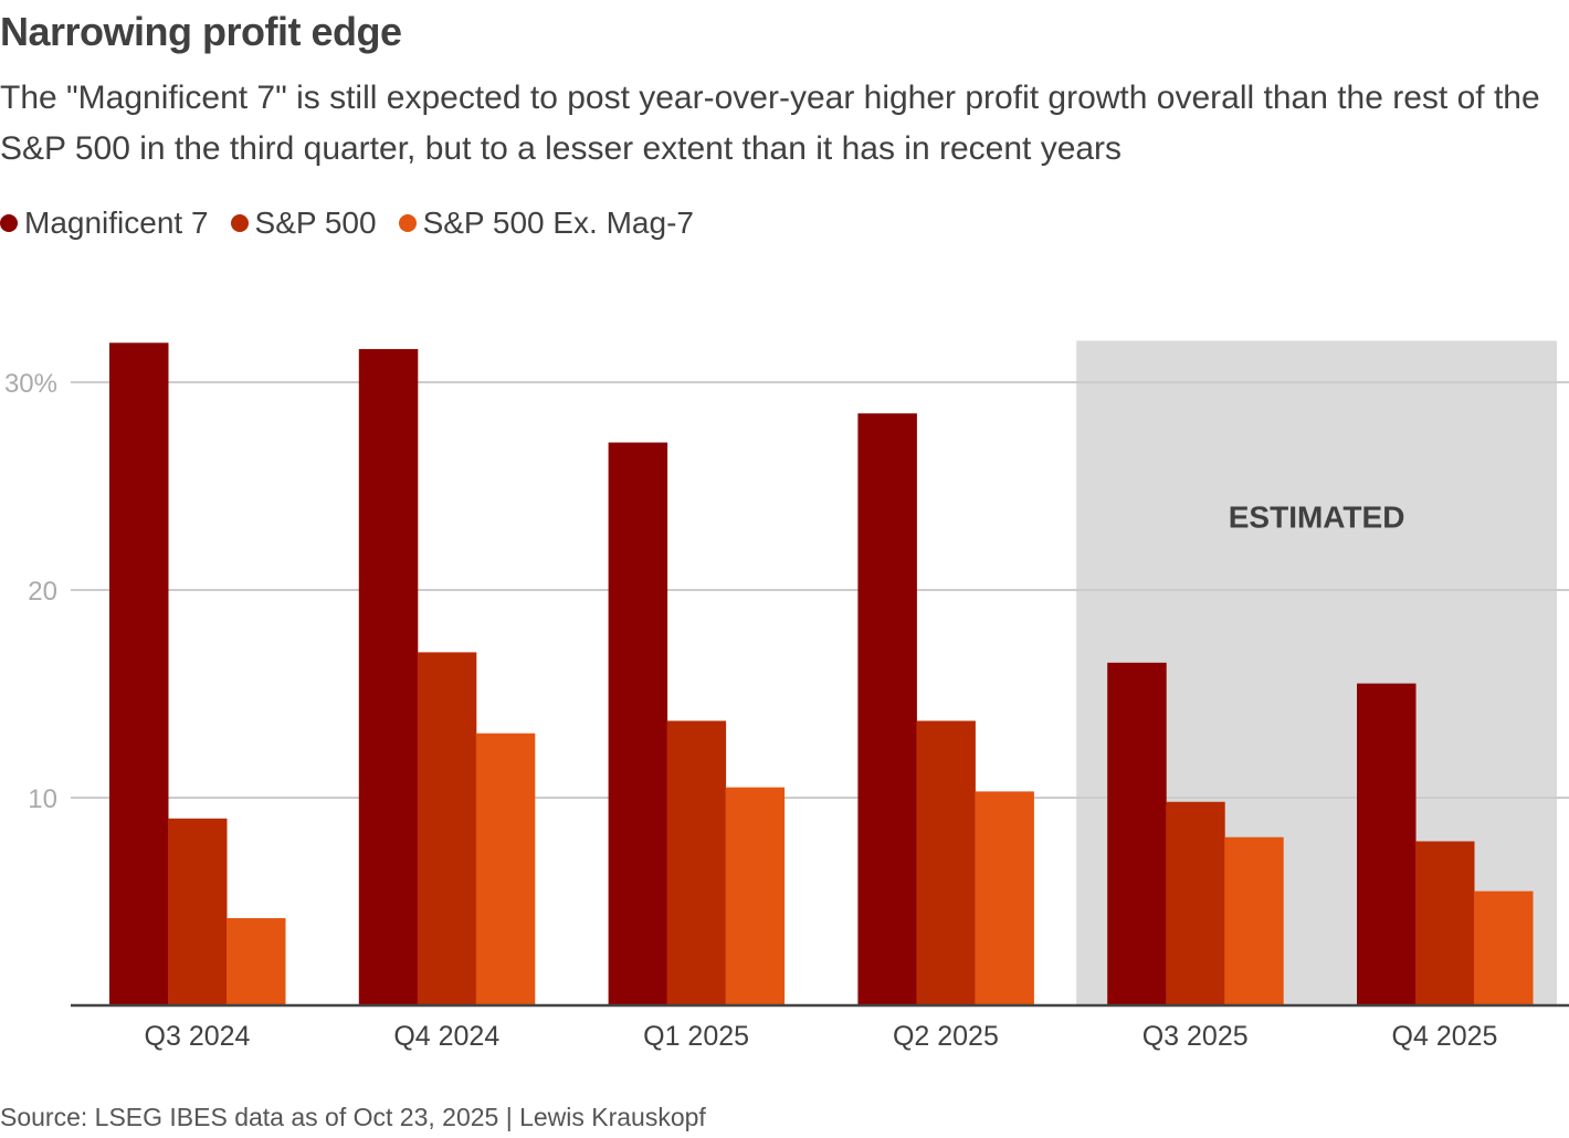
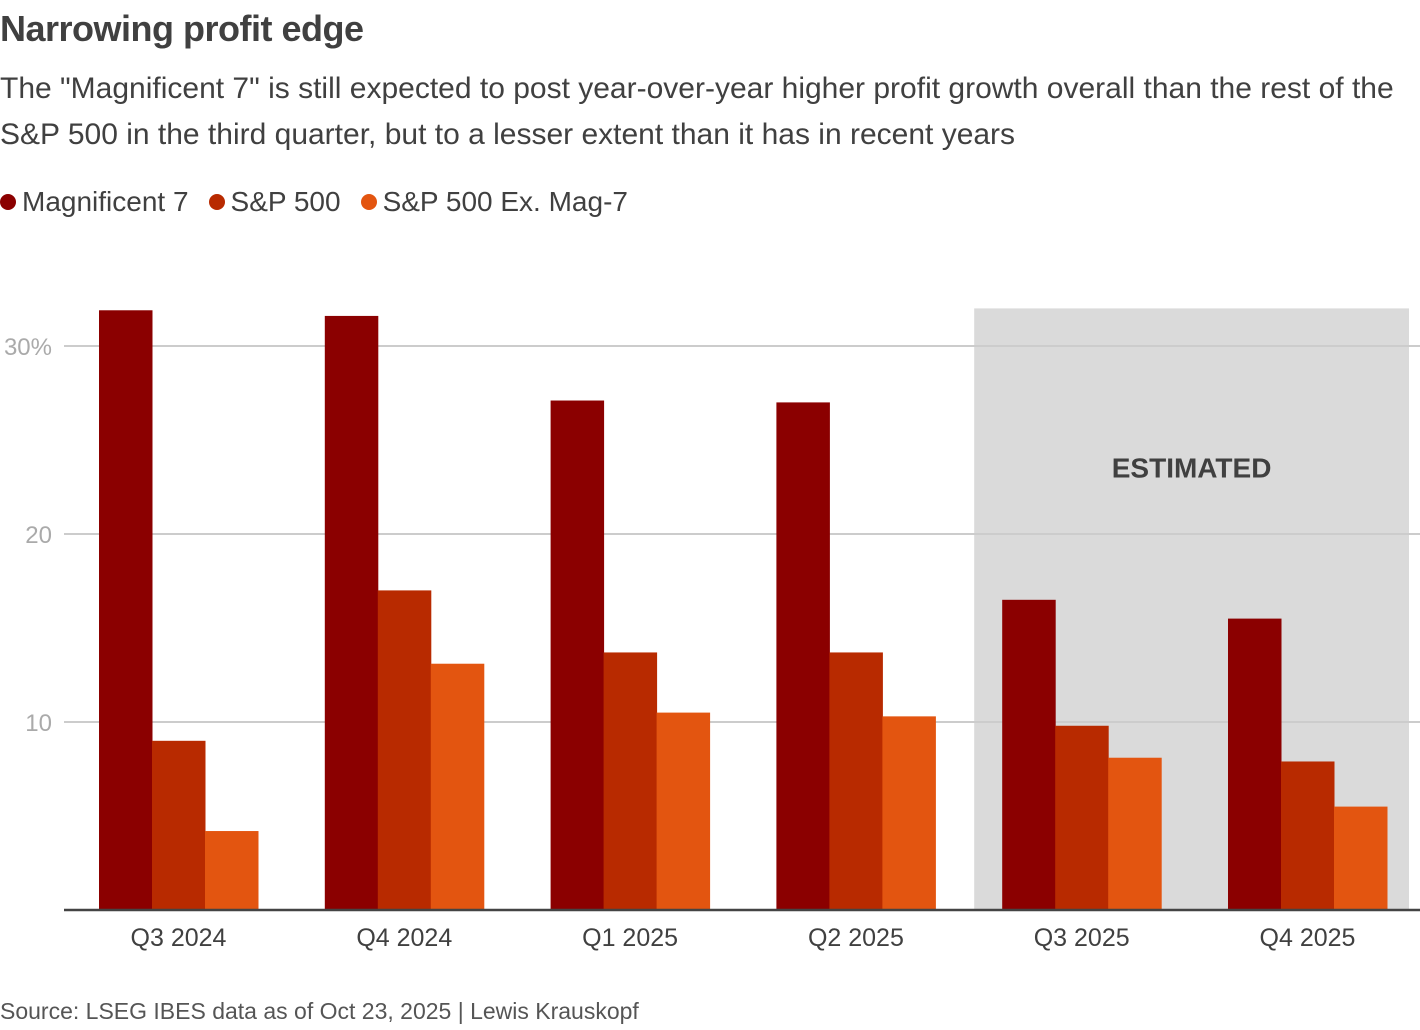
Magnificent 7/Q2 2025: 28.5% -> 27.0%
